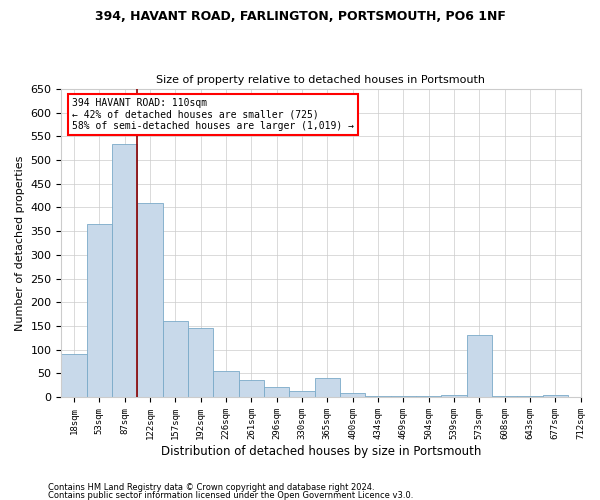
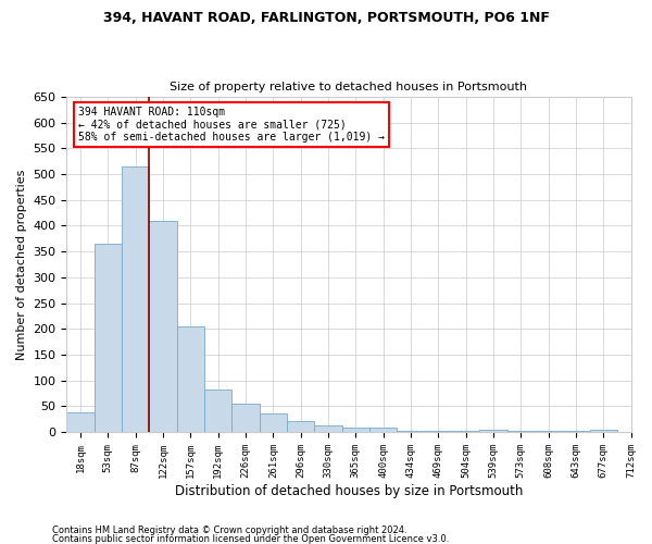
18sqm: 90 -> 37
87sqm: 535 -> 515
157sqm: 160 -> 205
192sqm: 145 -> 82
365sqm: 40 -> 8
573sqm: 130 -> 1
